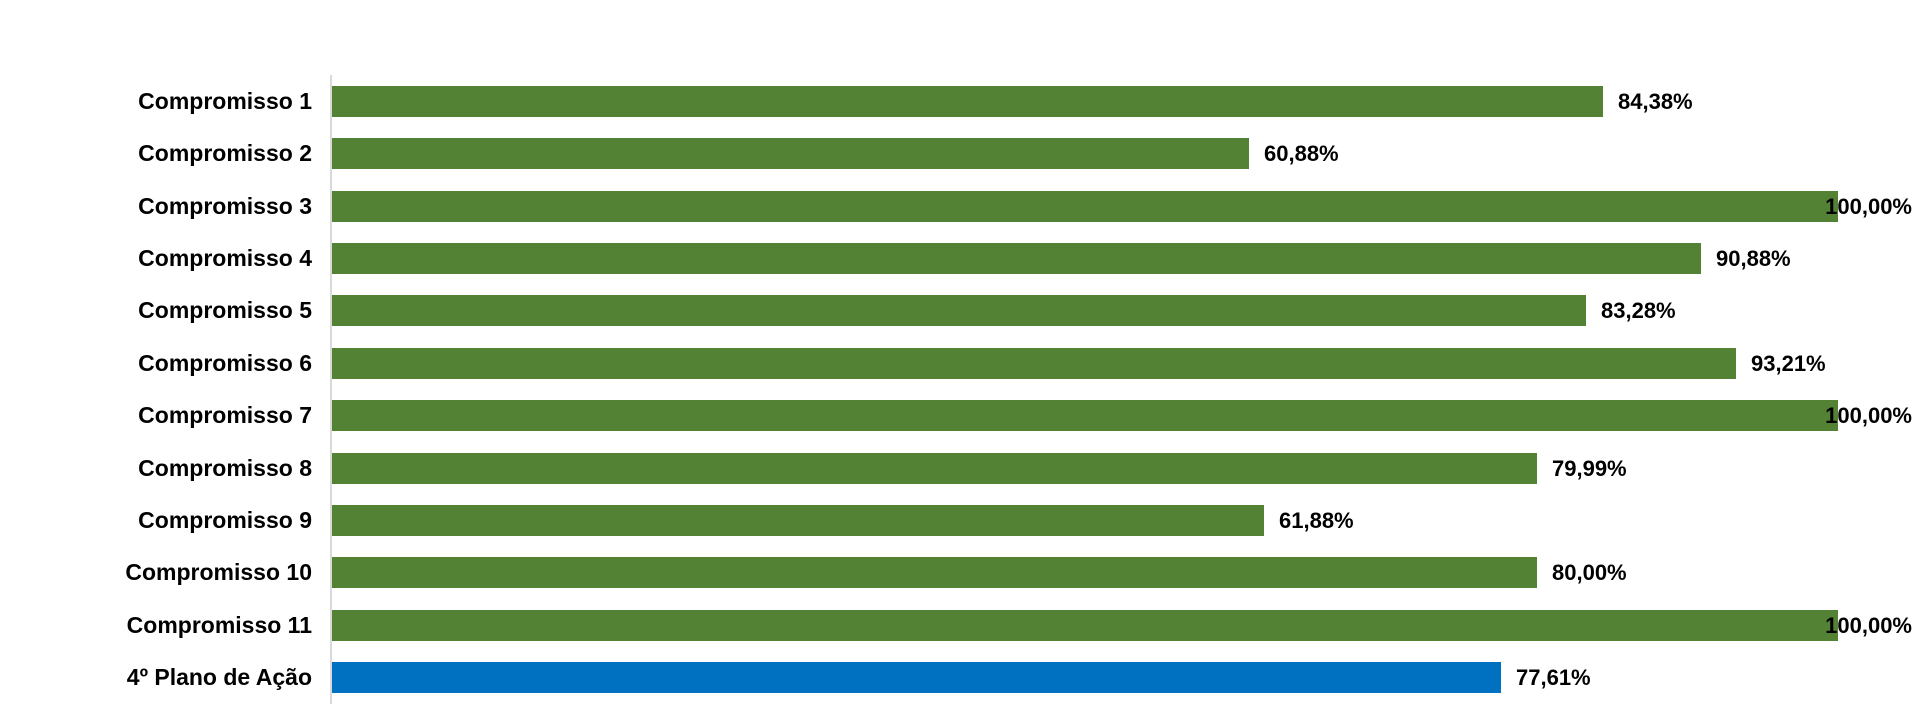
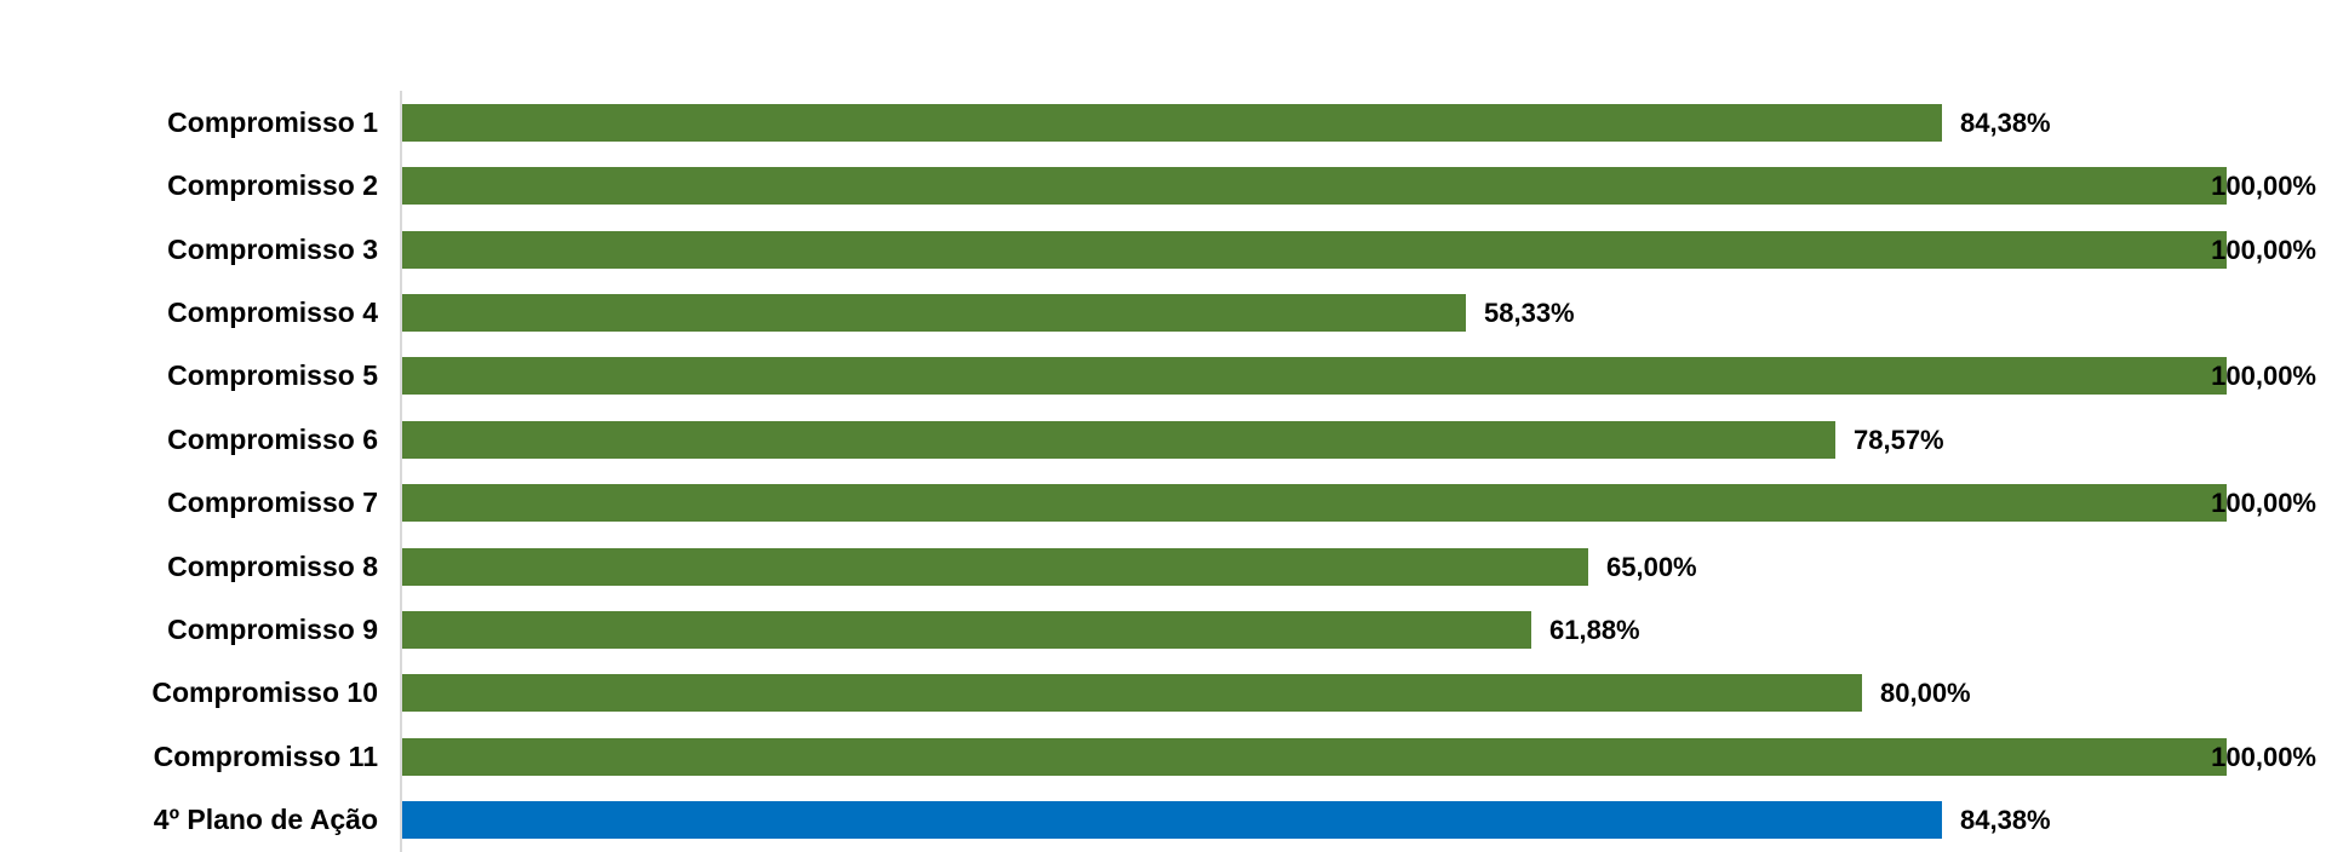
Compromisso 2: 60,88% -> 100,00%
Compromisso 4: 90,88% -> 58,33%
Compromisso 5: 83,28% -> 100,00%
Compromisso 6: 93,21% -> 78,57%
Compromisso 8: 79,99% -> 65,00%
4º Plano de Ação: 77,61% -> 84,38%
